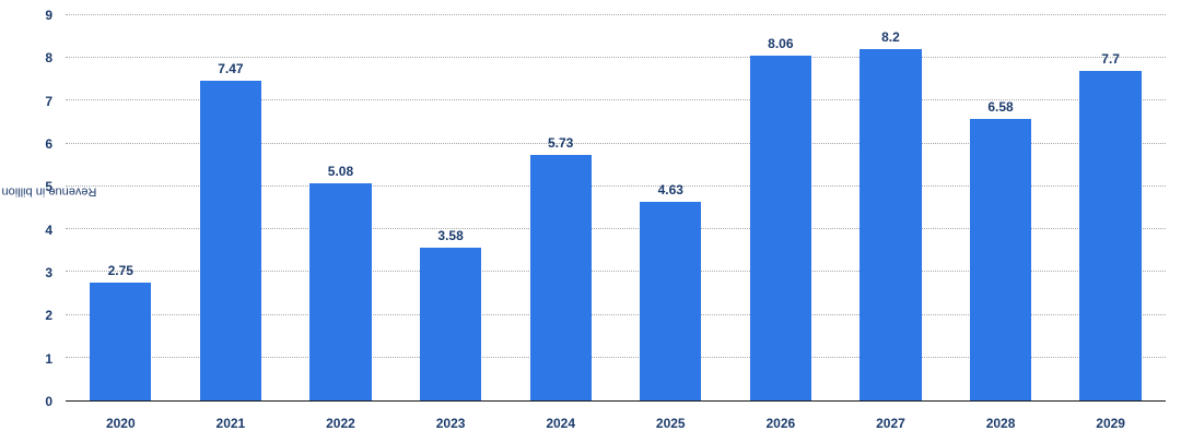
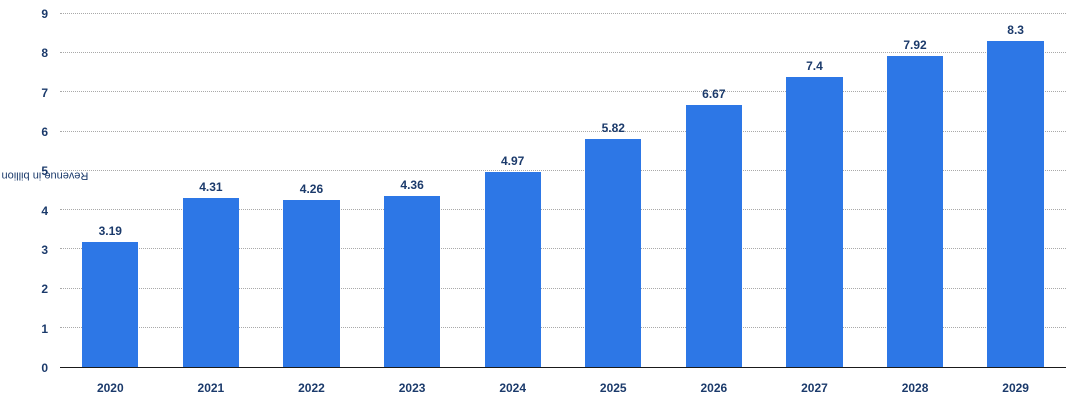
2020: 2.75 -> 3.19
2021: 7.47 -> 4.31
2022: 5.08 -> 4.26
2023: 3.58 -> 4.36
2024: 5.73 -> 4.97
2025: 4.63 -> 5.82
2026: 8.06 -> 6.67
2027: 8.2 -> 7.4
2028: 6.58 -> 7.92
2029: 7.7 -> 8.3
